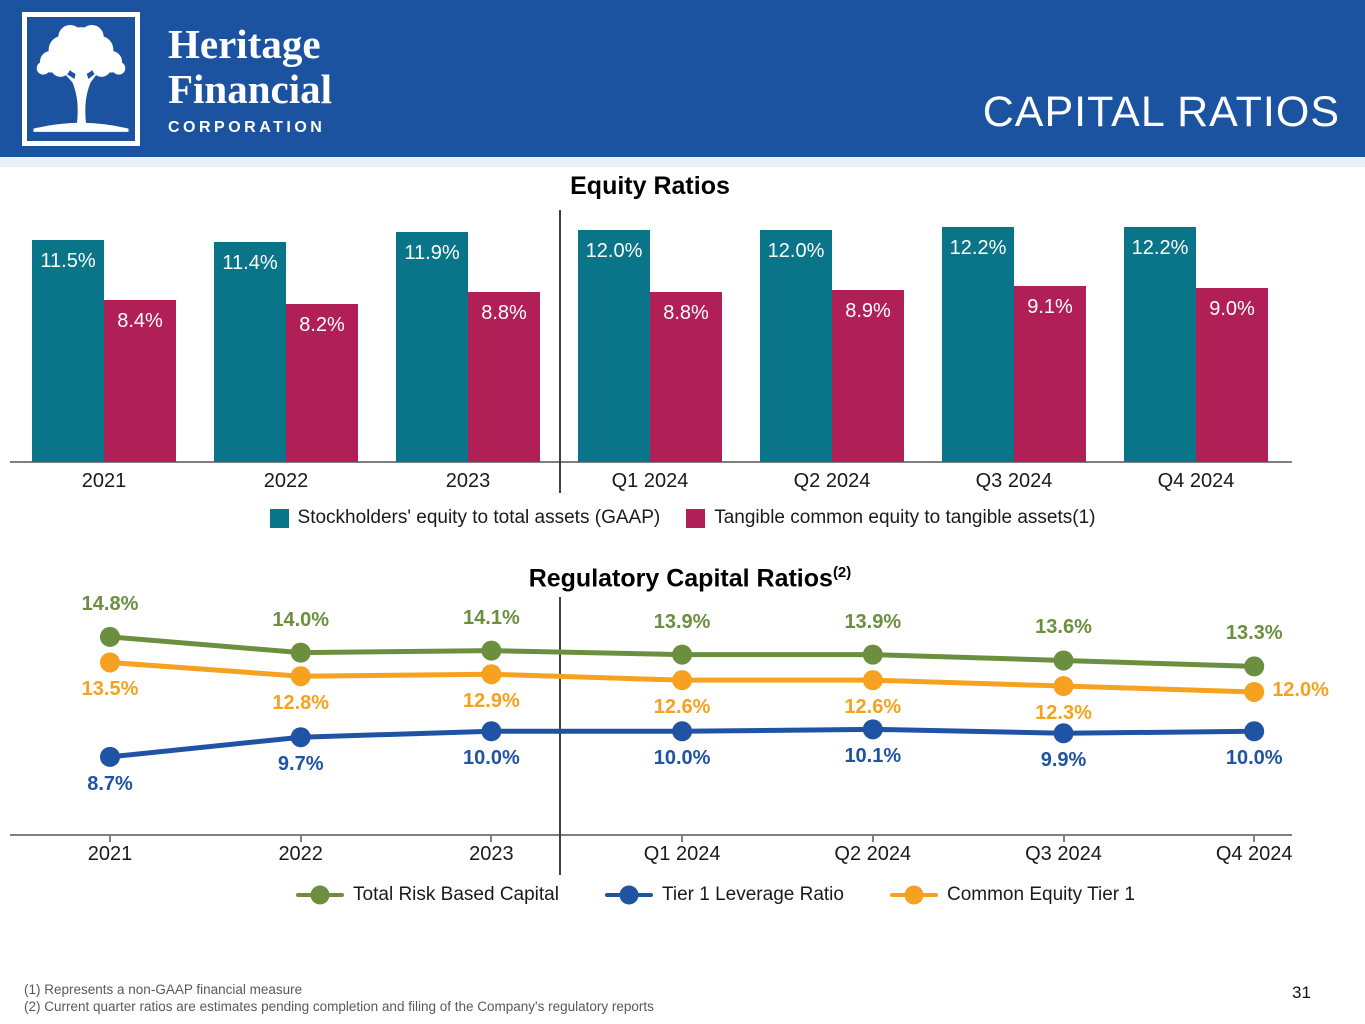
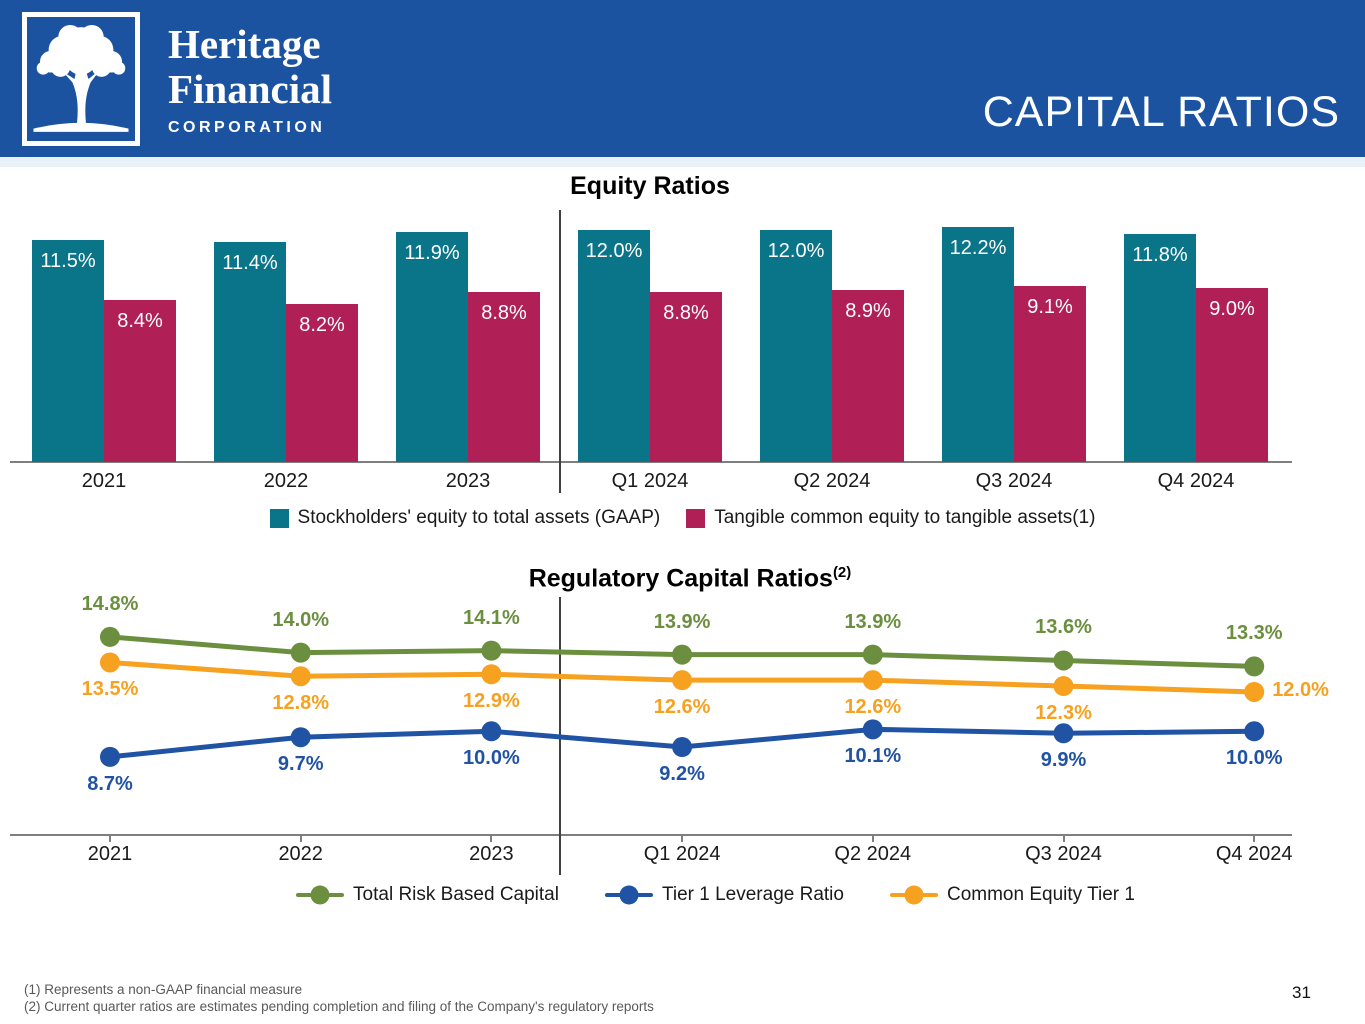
Equity Ratios/Stockholders' equity to total assets (GAAP)/Q4 2024: 12.2% -> 11.8%
Regulatory Capital Ratios/Tier 1 Leverage Ratio/Q1 2024: 10.0% -> 9.2%
